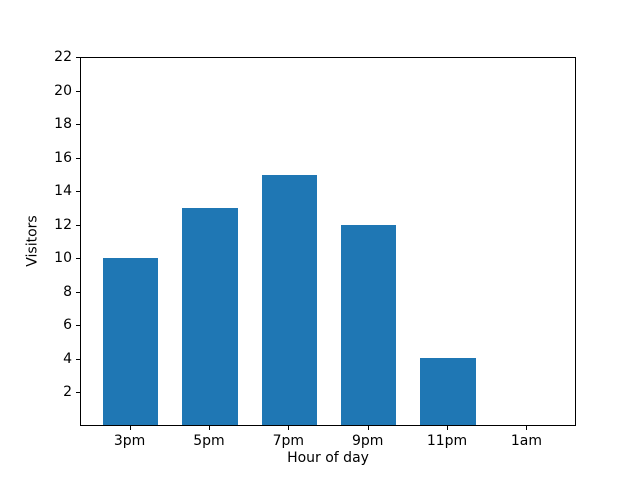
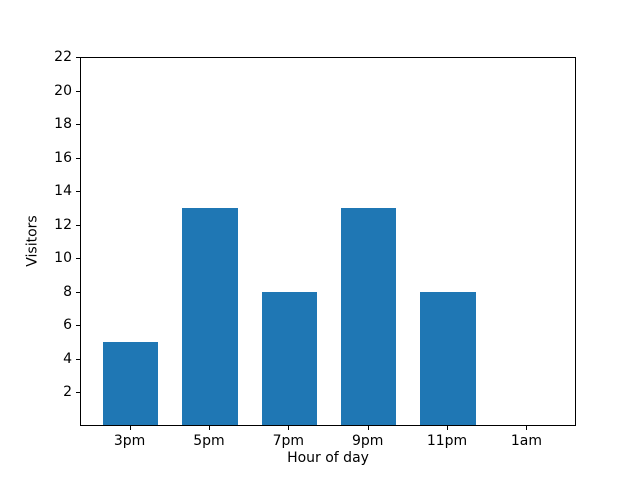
3pm: 10 -> 5
7pm: 15 -> 8
9pm: 12 -> 13
11pm: 4 -> 8
